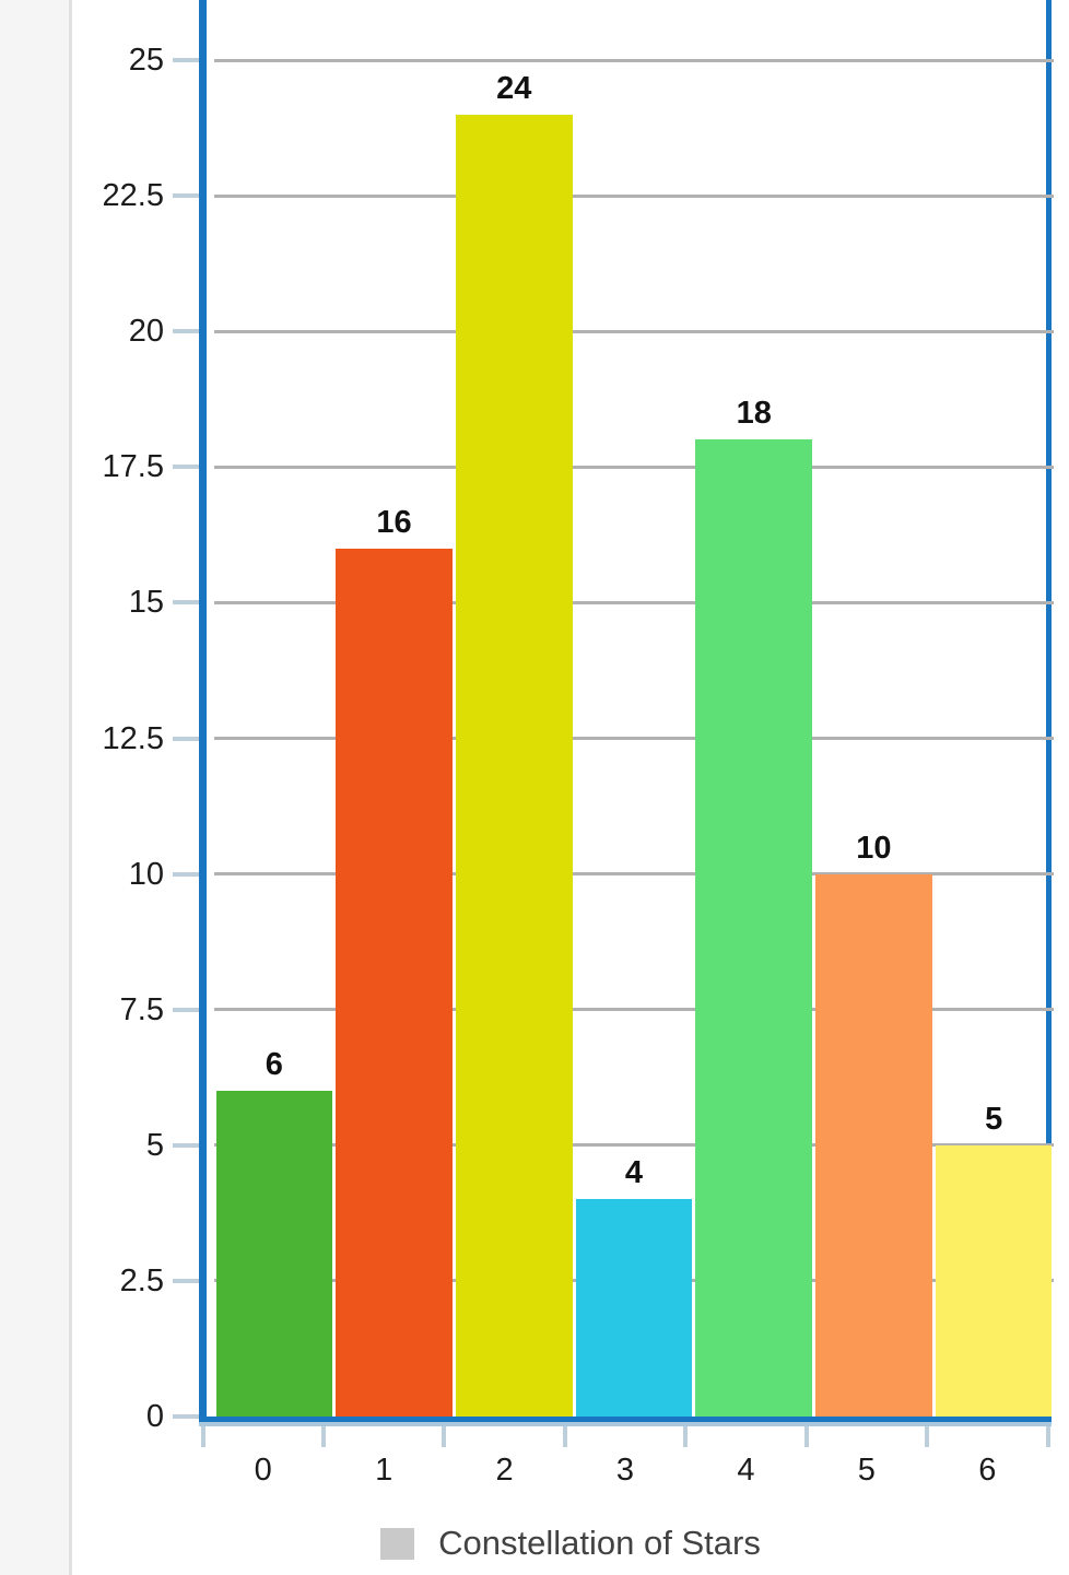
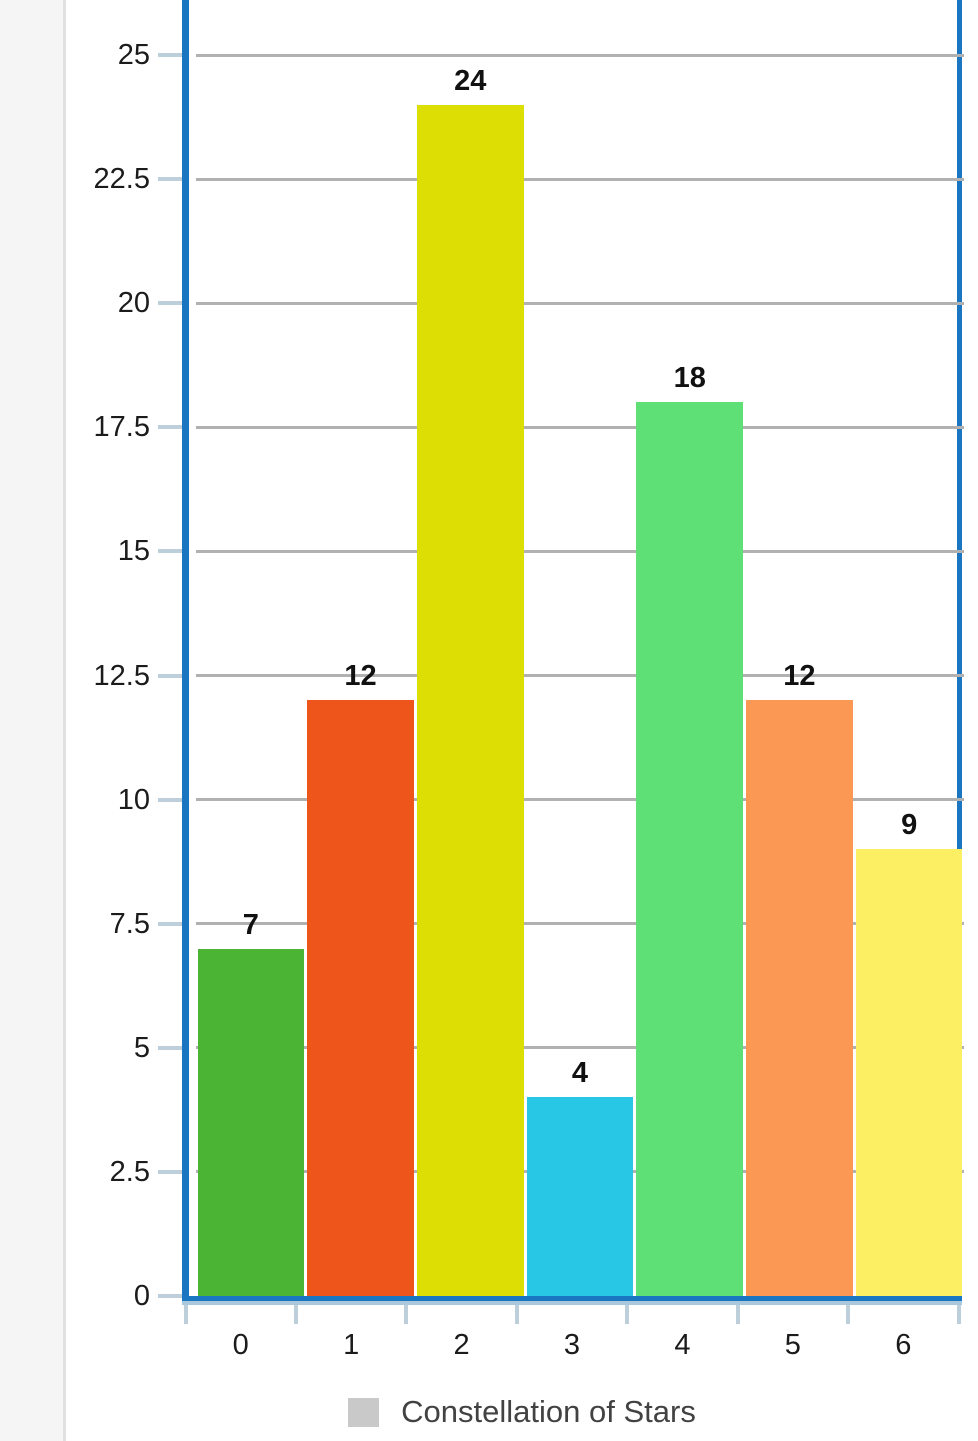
0: 6 -> 7
1: 16 -> 12
5: 10 -> 12
6: 5 -> 9
